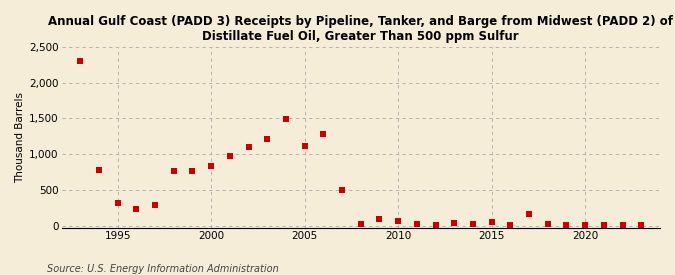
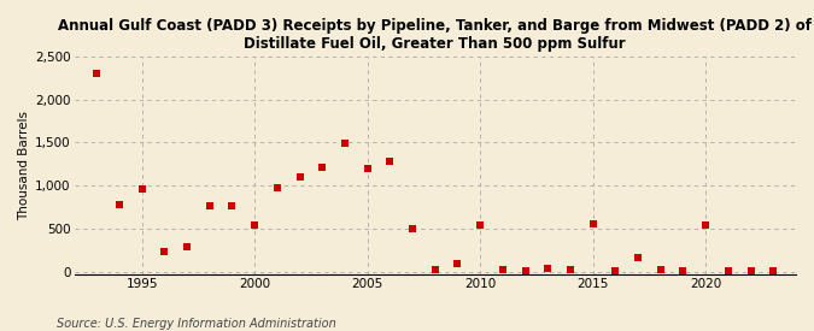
1995: 320 -> 960
2000: 840 -> 540
2005: 1,110 -> 1,200
2010: 70 -> 540
2015: 50 -> 560
2020: 0 -> 540
